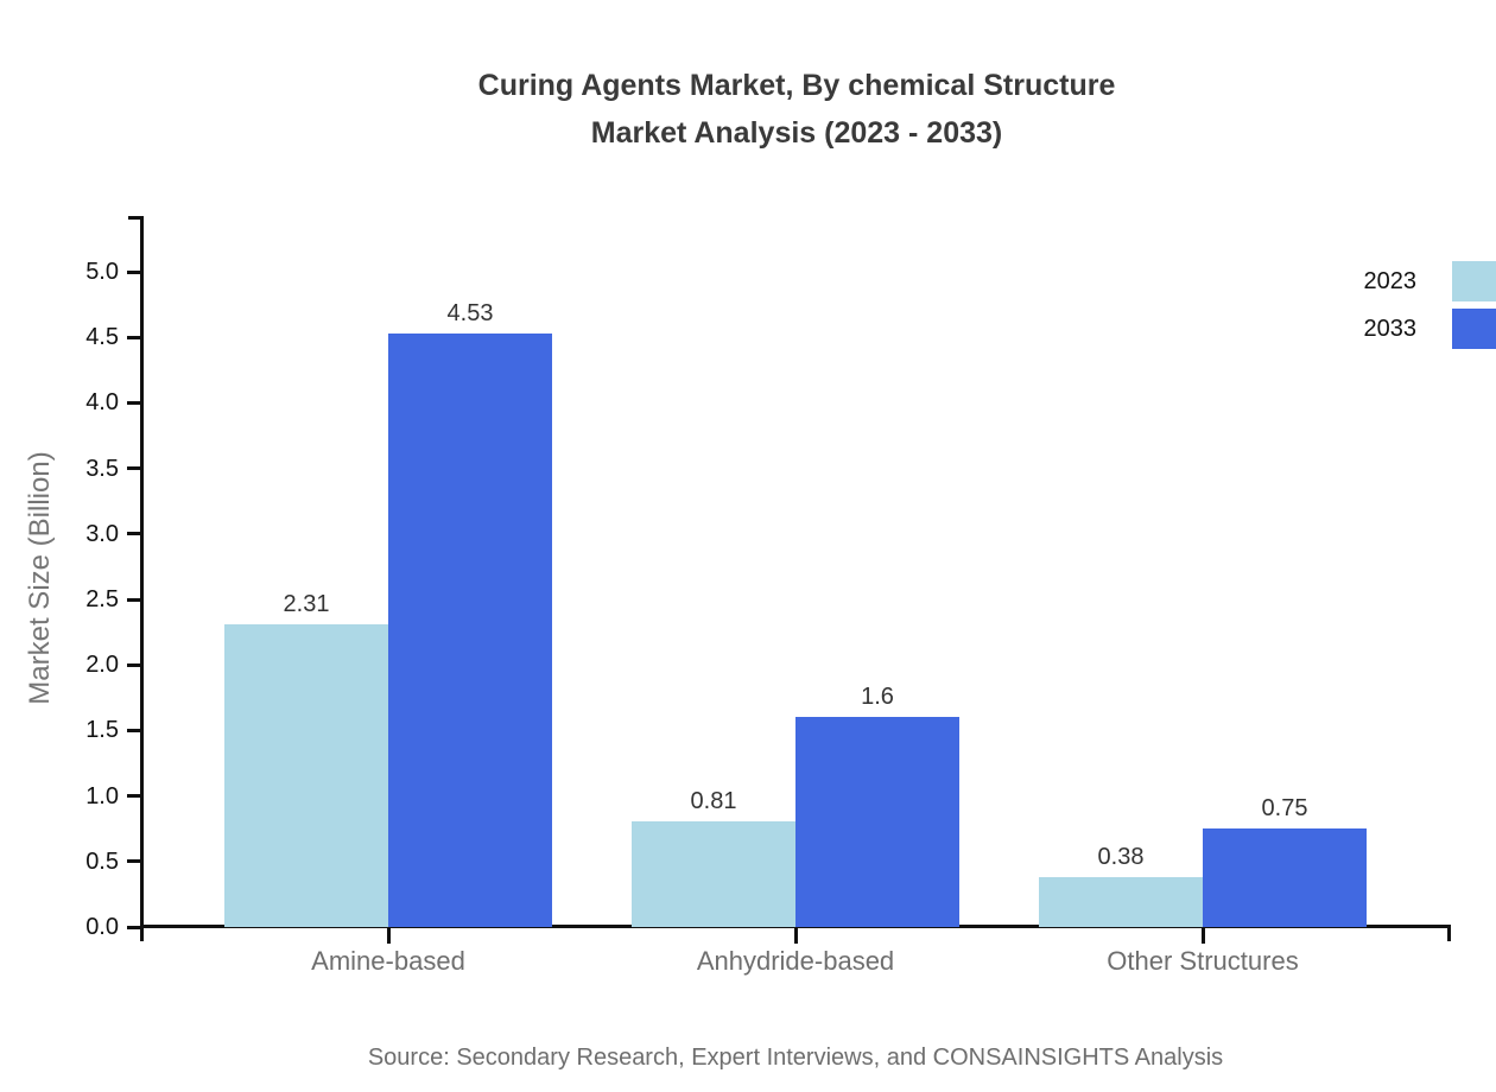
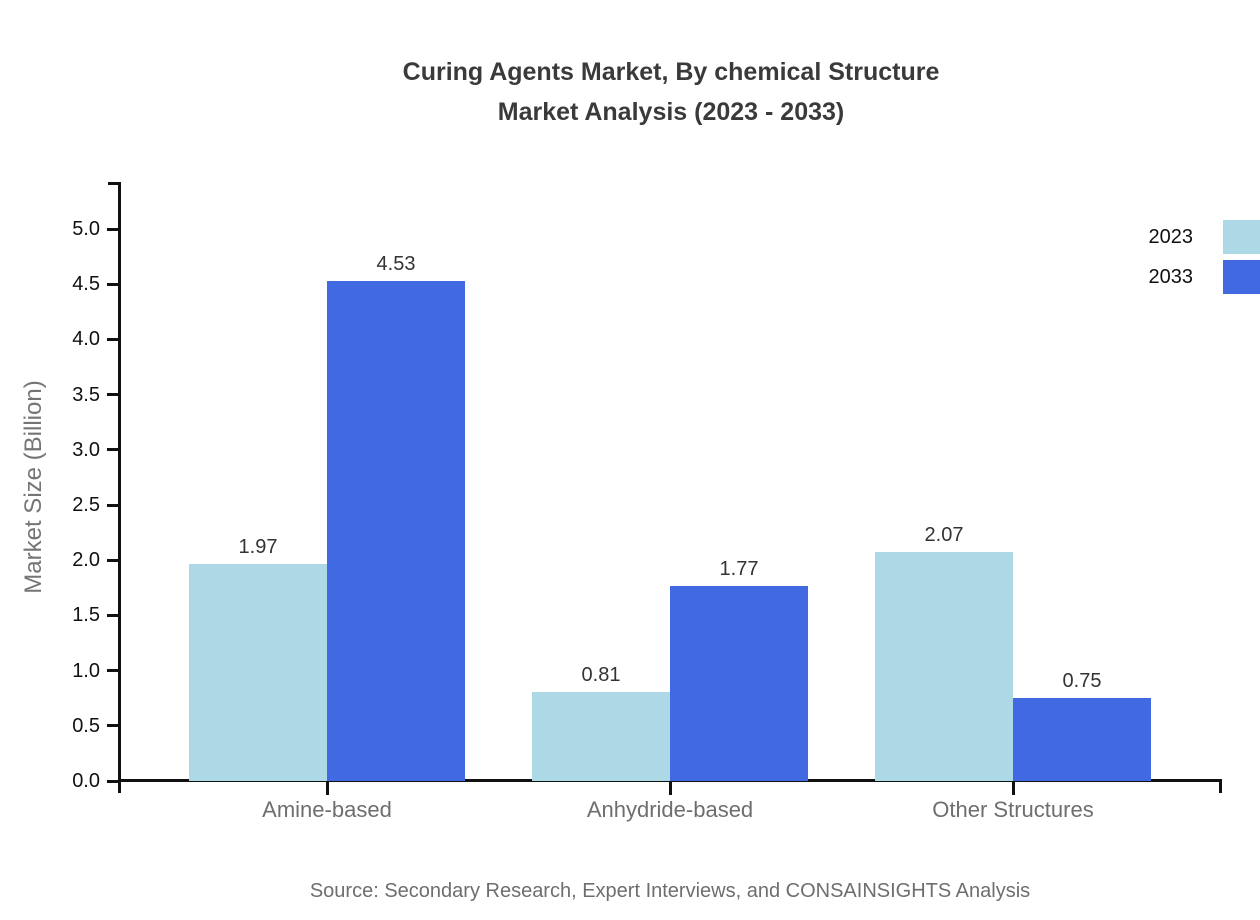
2023/Amine-based: 2.31 -> 1.97
2033/Anhydride-based: 1.6 -> 1.77
2023/Other Structures: 0.38 -> 2.07
